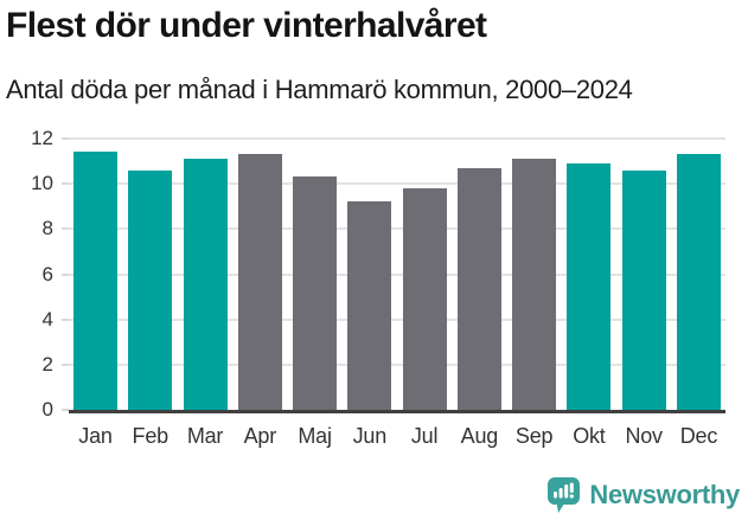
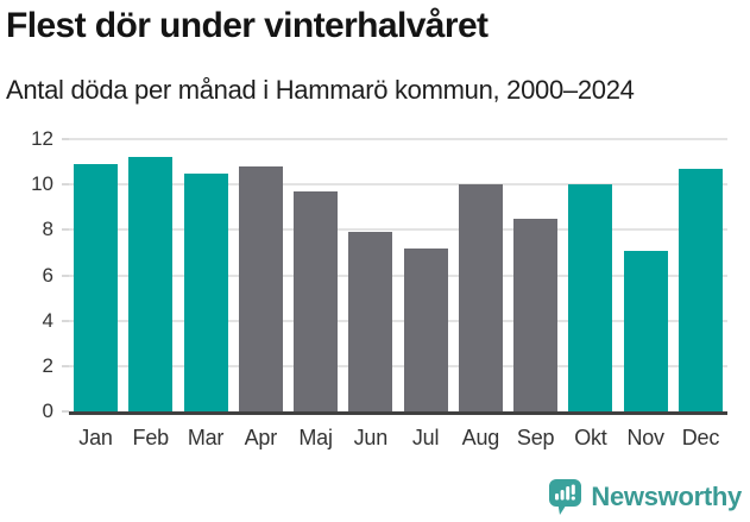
Jan: 11.4 -> 10.9
Feb: 10.6 -> 11.2
Mar: 11.1 -> 10.5
Apr: 11.3 -> 10.8
Maj: 10.3 -> 9.7
Jun: 9.2 -> 7.9
Jul: 9.8 -> 7.2
Aug: 10.7 -> 10.0
Sep: 11.1 -> 8.5
Okt: 10.9 -> 10.0
Nov: 10.6 -> 7.1
Dec: 11.3 -> 10.7
